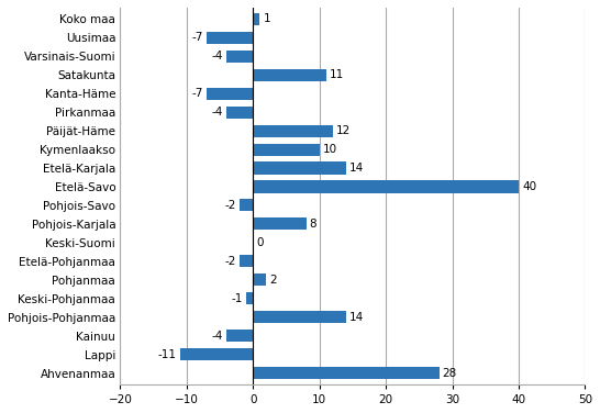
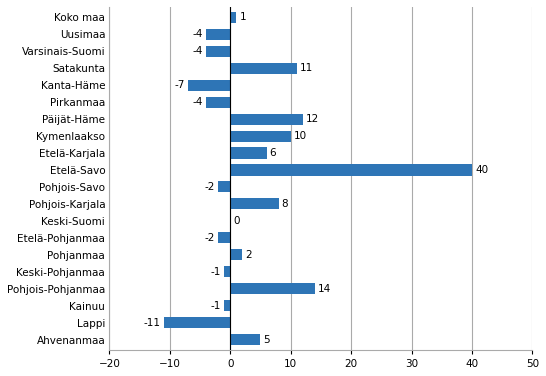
Uusimaa: -7 -> -4
Etelä-Karjala: 14 -> 6
Kainuu: -4 -> -1
Ahvenanmaa: 28 -> 5
